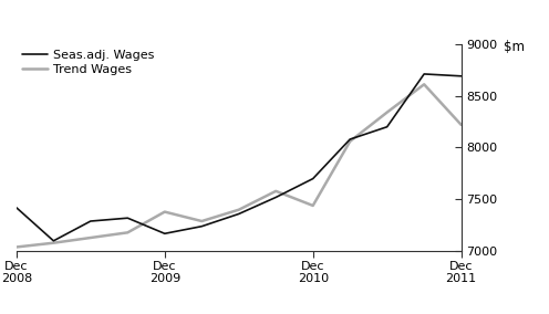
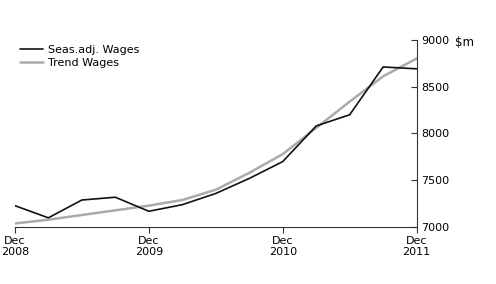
Seas.adj. Wages/Dec 2008: 7420 -> 7230
Trend Wages/Dec 2009: 7380 -> 7230
Trend Wages/Dec 2010: 7440 -> 7780
Trend Wages/Dec 2011: 8220 -> 8800
